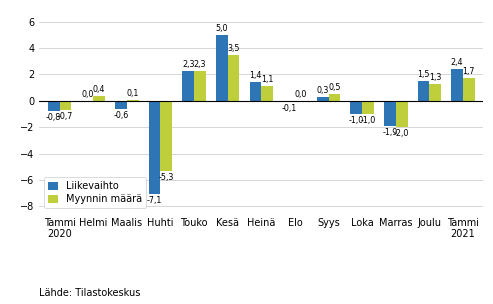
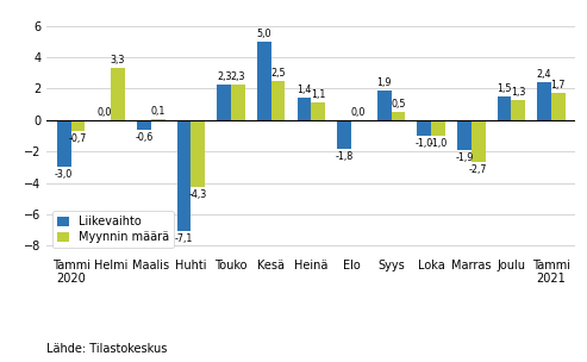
Liikevaihto/Tammi 2020: -0.8 -> -3.0
Myynnin määrä/Helmi: 0,4 -> 3,3
Myynnin määrä/Huhti: -5,3 -> -4,3
Myynnin määrä/Kesä: 3,5 -> 2,5
Liikevaihto/Elo: -0,1 -> -1,8
Liikevaihto/Syys: 0,3 -> 1,9
Myynnin määrä/Marras: -2.0 -> -2.7
